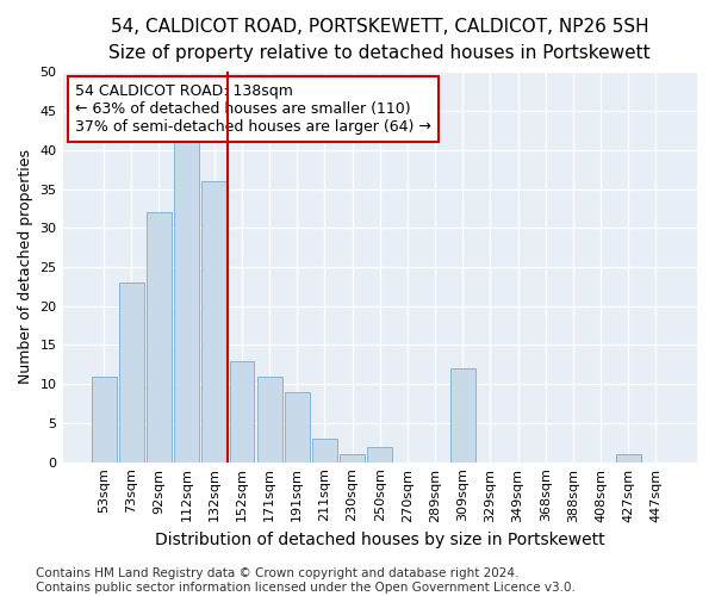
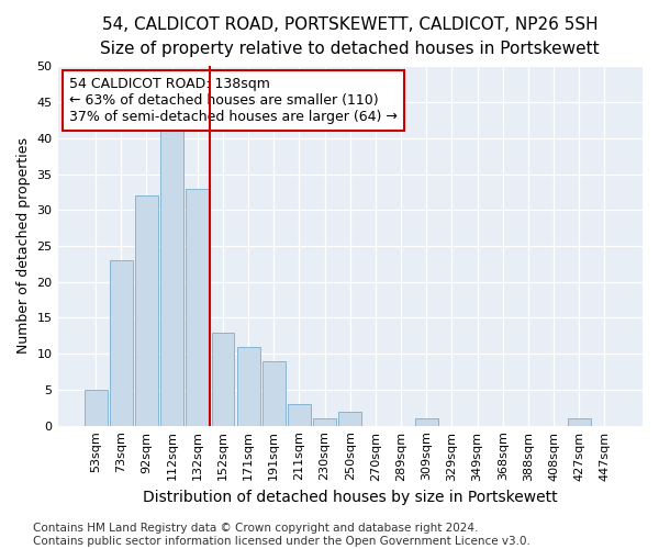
53sqm: 11 -> 5
132sqm: 36 -> 33
309sqm: 12 -> 1
